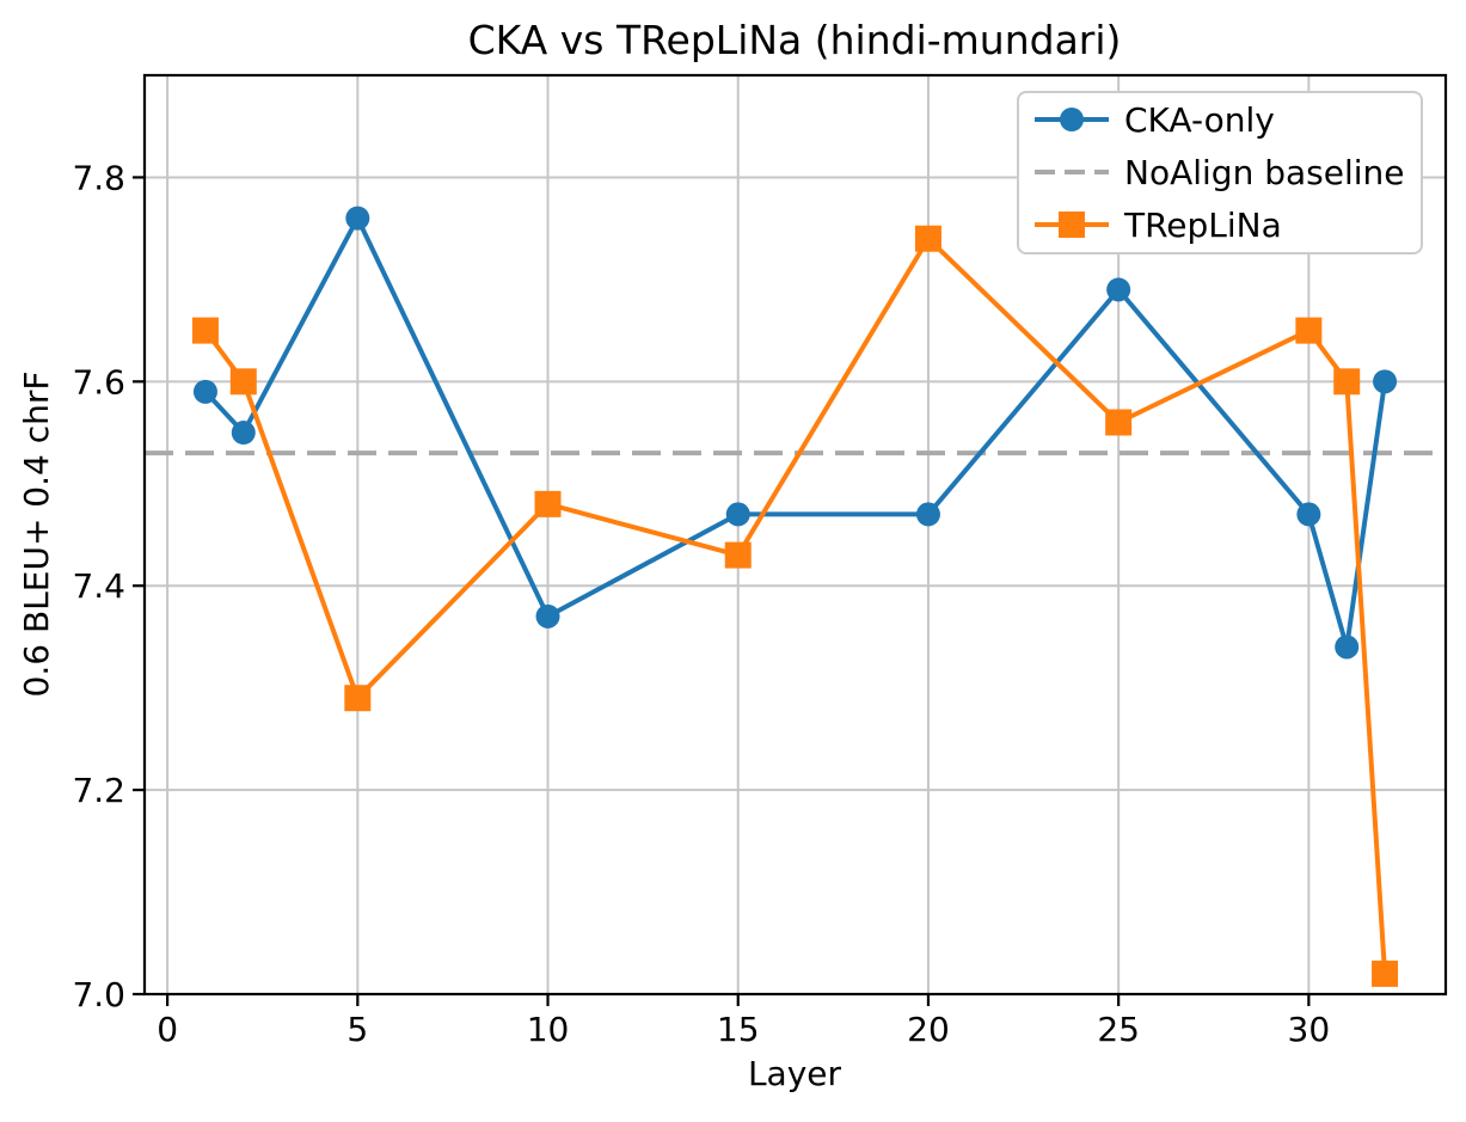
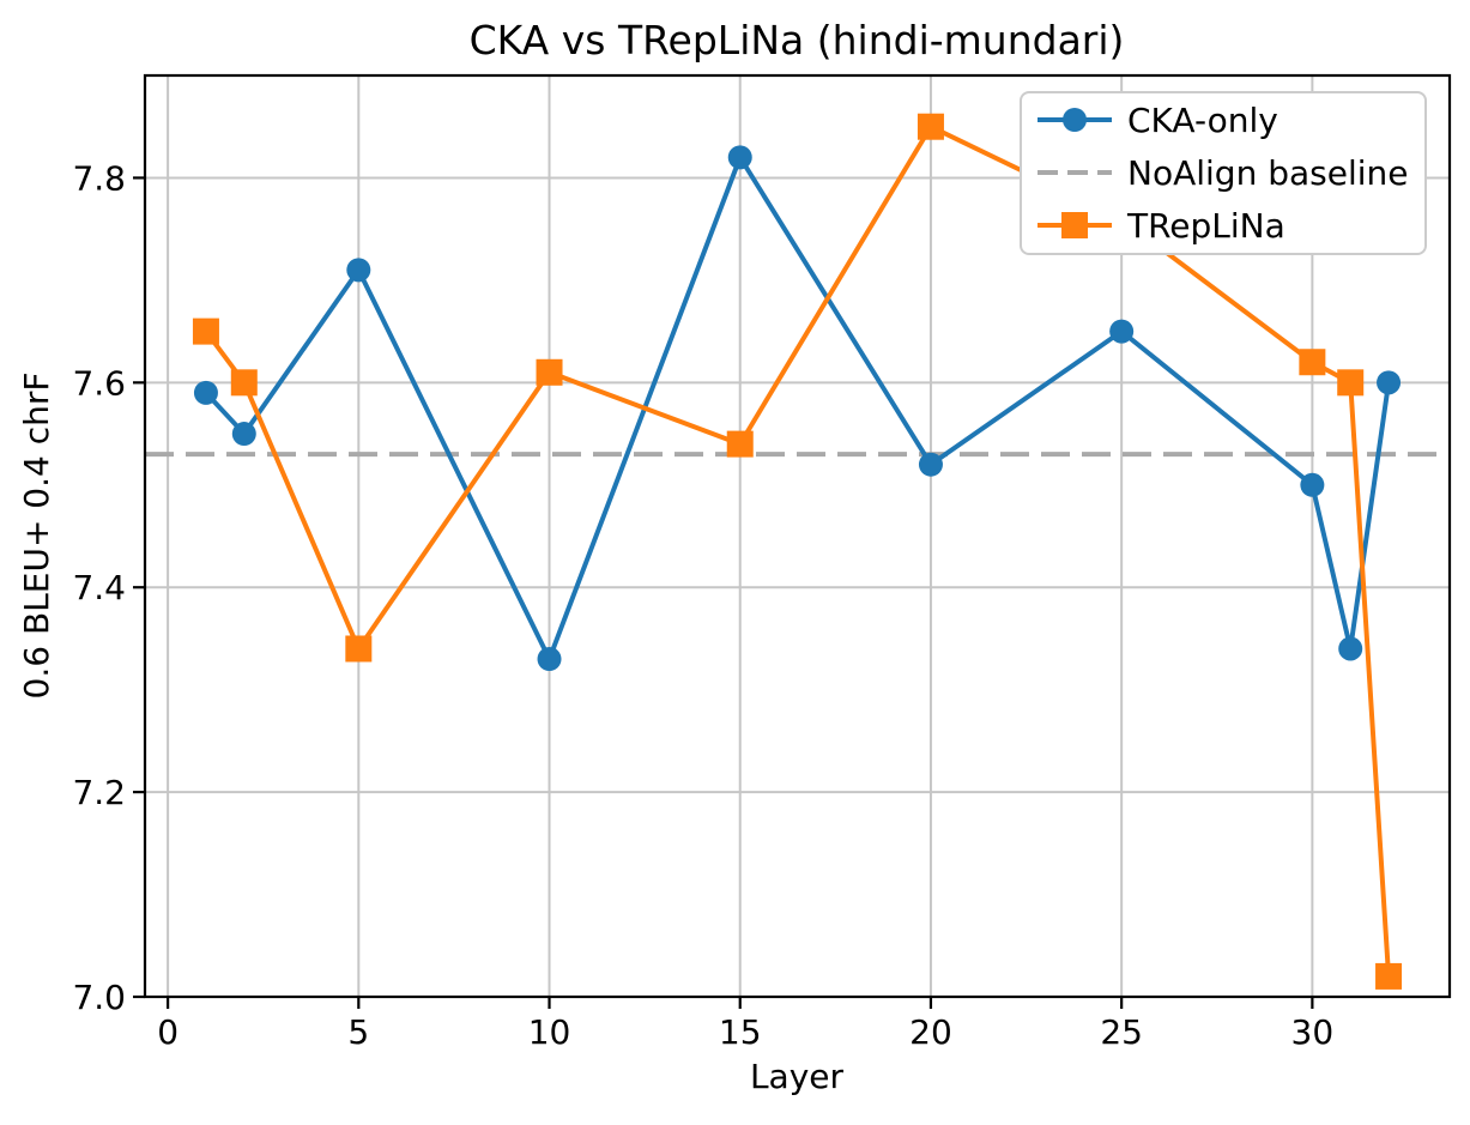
CKA-only/5: 7.76 -> 7.71
TRepLiNa/5: 7.29 -> 7.34
CKA-only/10: 7.37 -> 7.33
TRepLiNa/10: 7.48 -> 7.61
CKA-only/15: 7.47 -> 7.82
TRepLiNa/15: 7.43 -> 7.54
CKA-only/20: 7.47 -> 7.52
TRepLiNa/20: 7.74 -> 7.85
CKA-only/25: 7.69 -> 7.65
TRepLiNa/25: 7.56 -> 7.76
CKA-only/30: 7.47 -> 7.50
TRepLiNa/30: 7.65 -> 7.62
